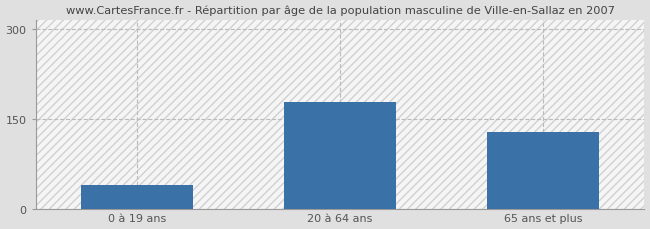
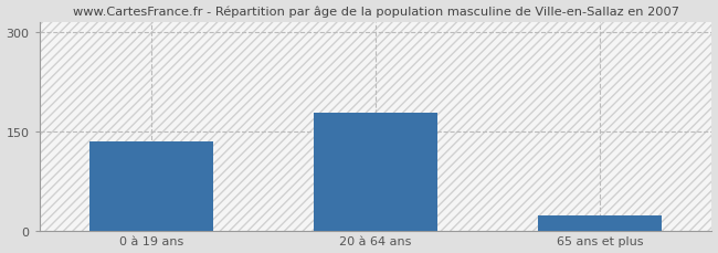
0 à 19 ans: 40 -> 135
65 ans et plus: 128 -> 22
